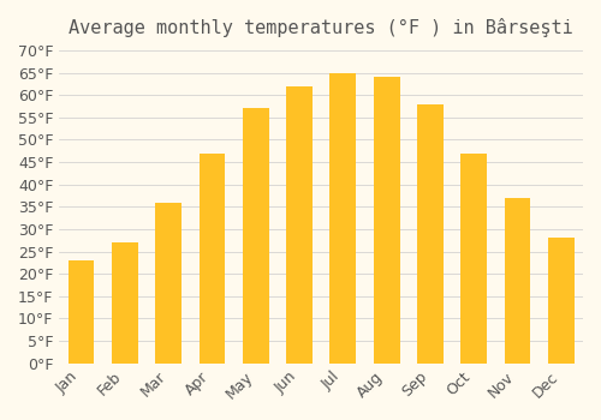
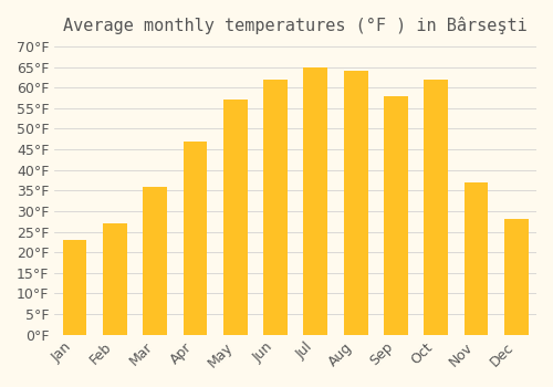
Oct: 47°F -> 62°F
